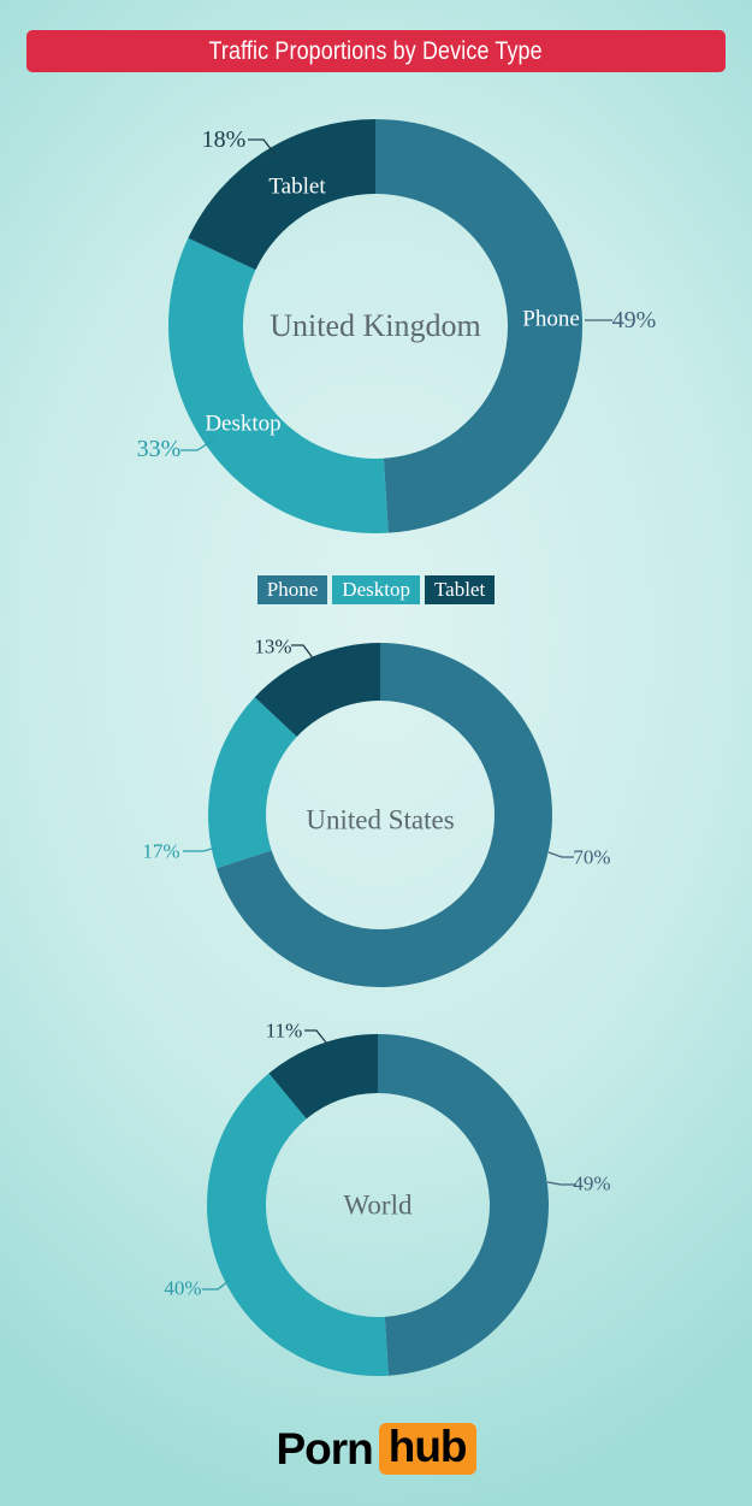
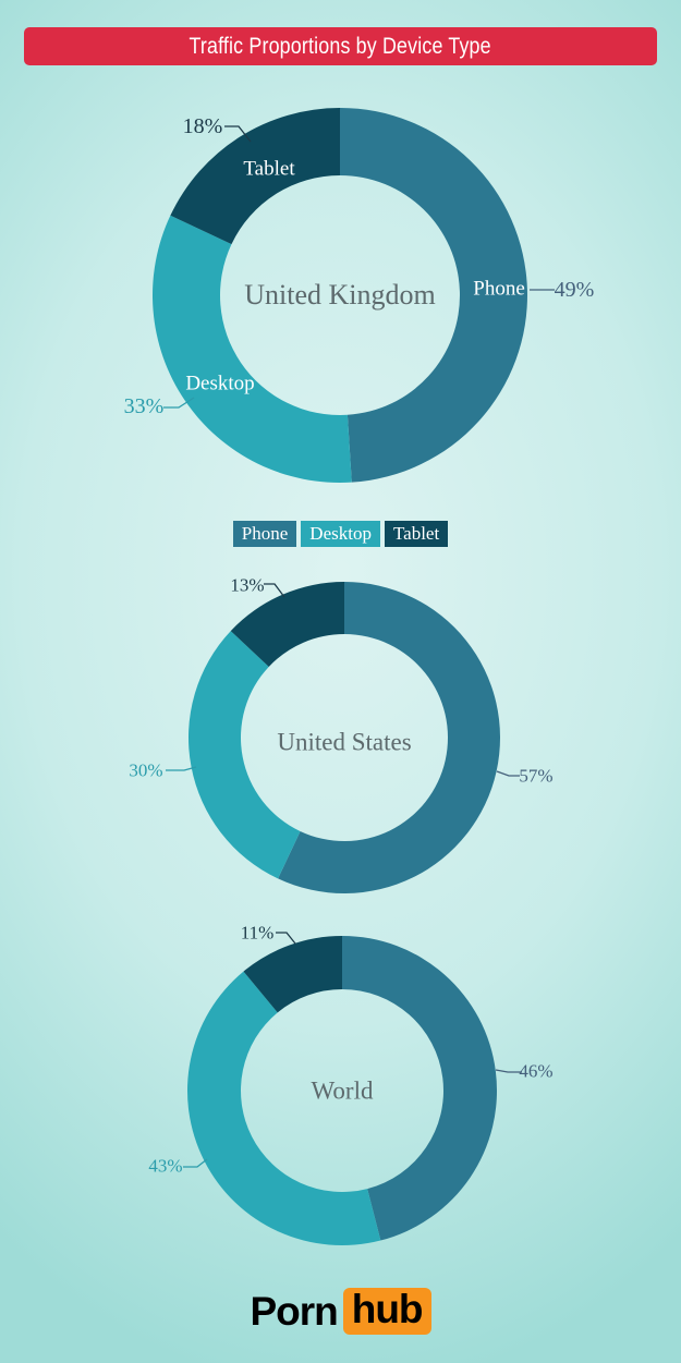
United States/Phone: 70% -> 57%
United States/Desktop: 17% -> 30%
World/Phone: 49% -> 46%
World/Desktop: 40% -> 43%
